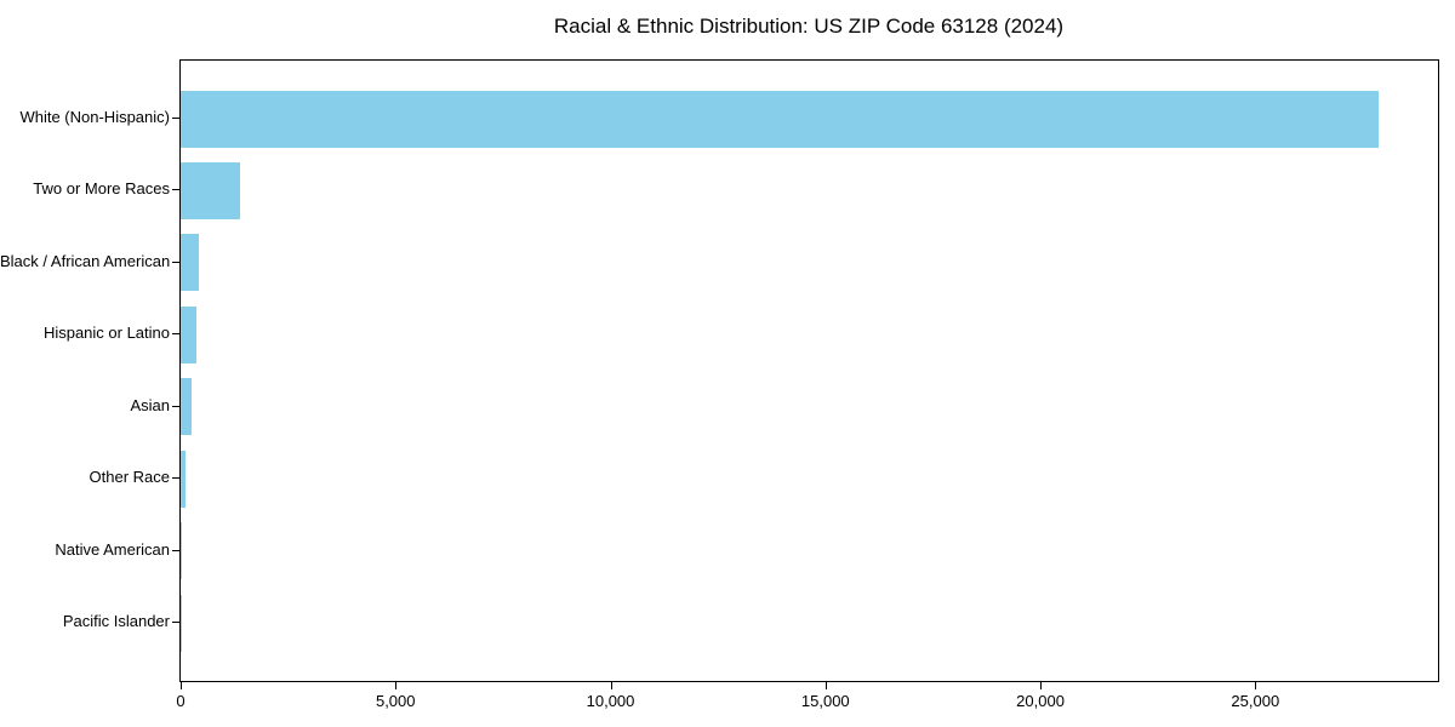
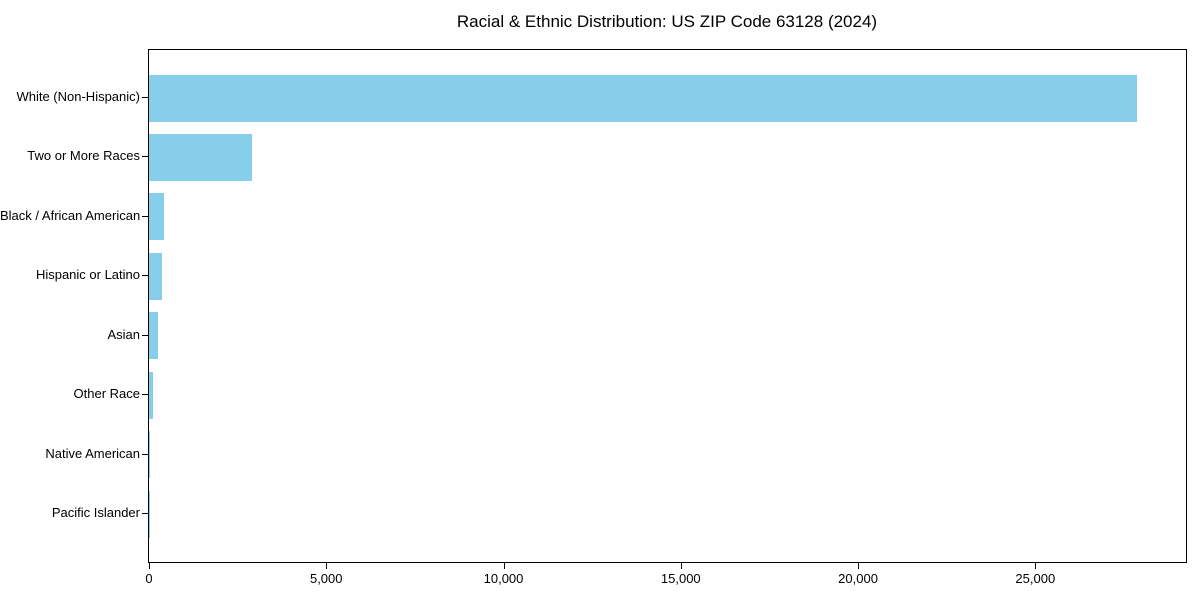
Two or More Races: 1400 -> 2900
